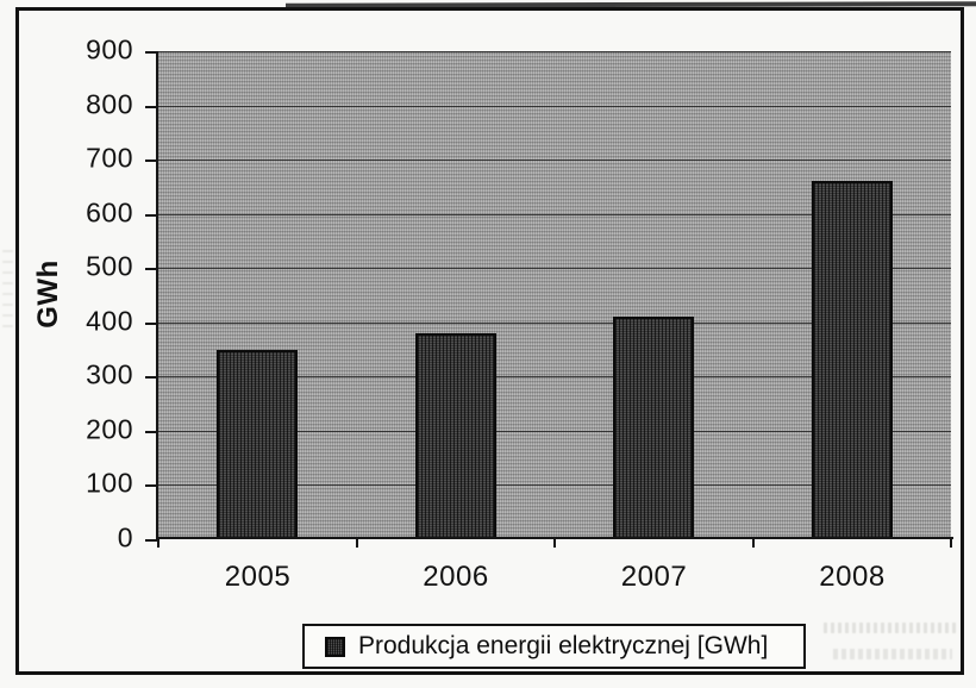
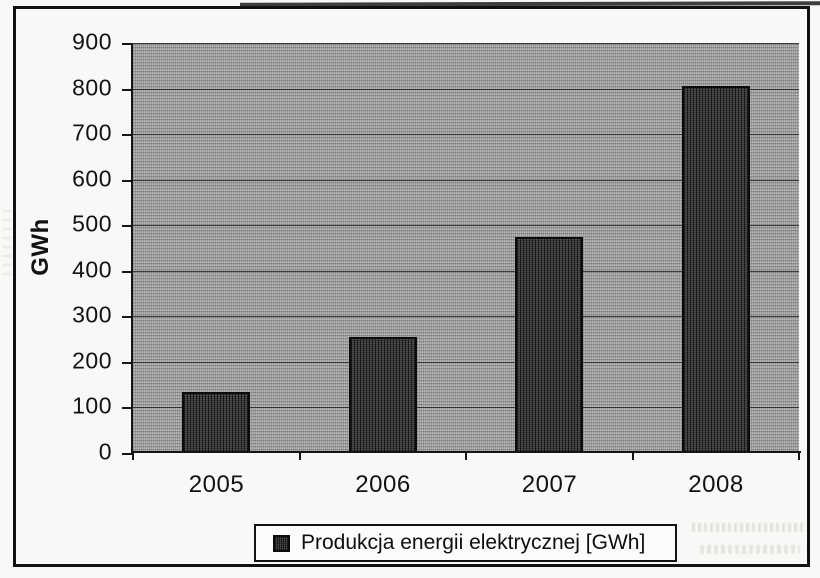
2005: 350 -> 140
2006: 380 -> 260
2007: 410 -> 480
2008: 660 -> 800
